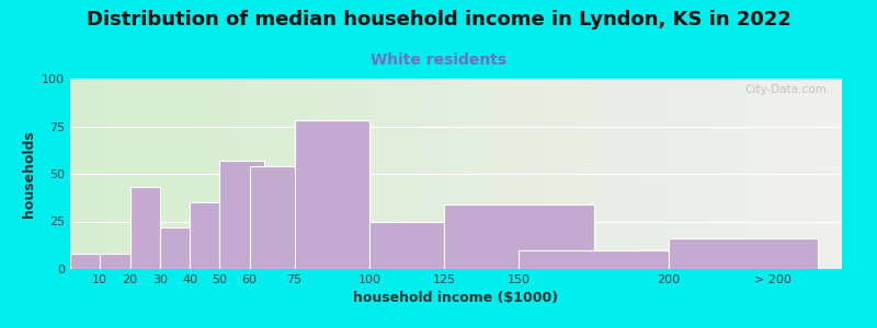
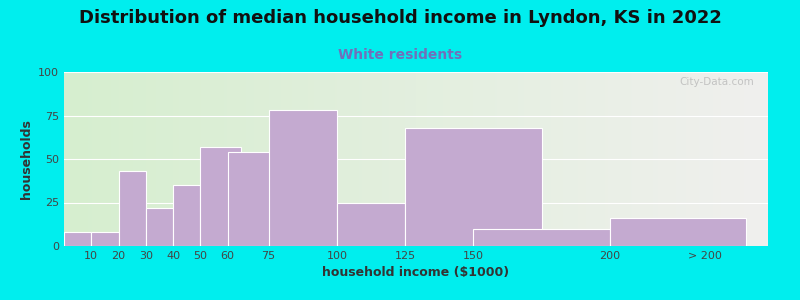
150: 34 -> 68
